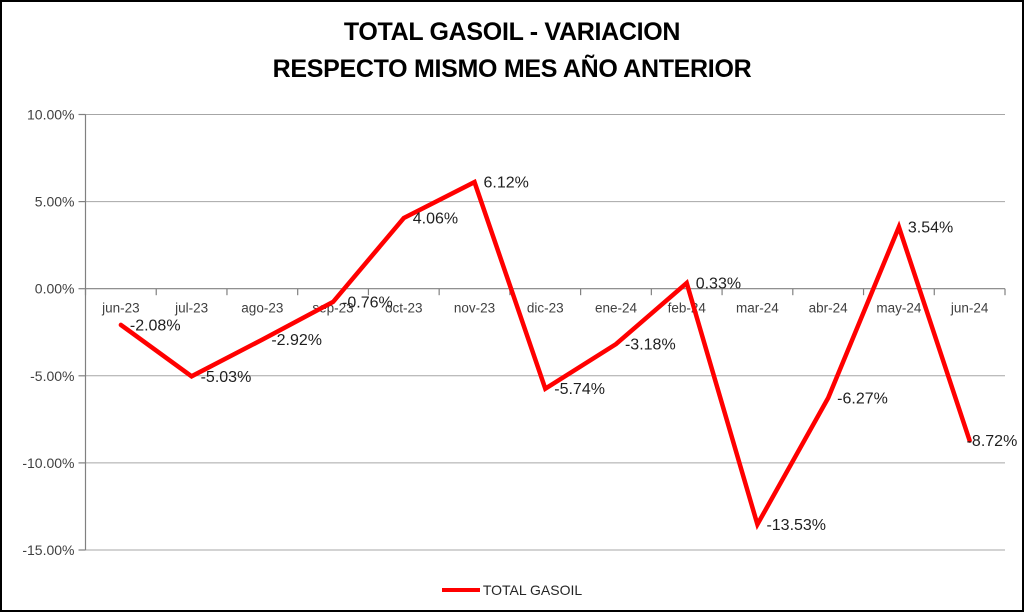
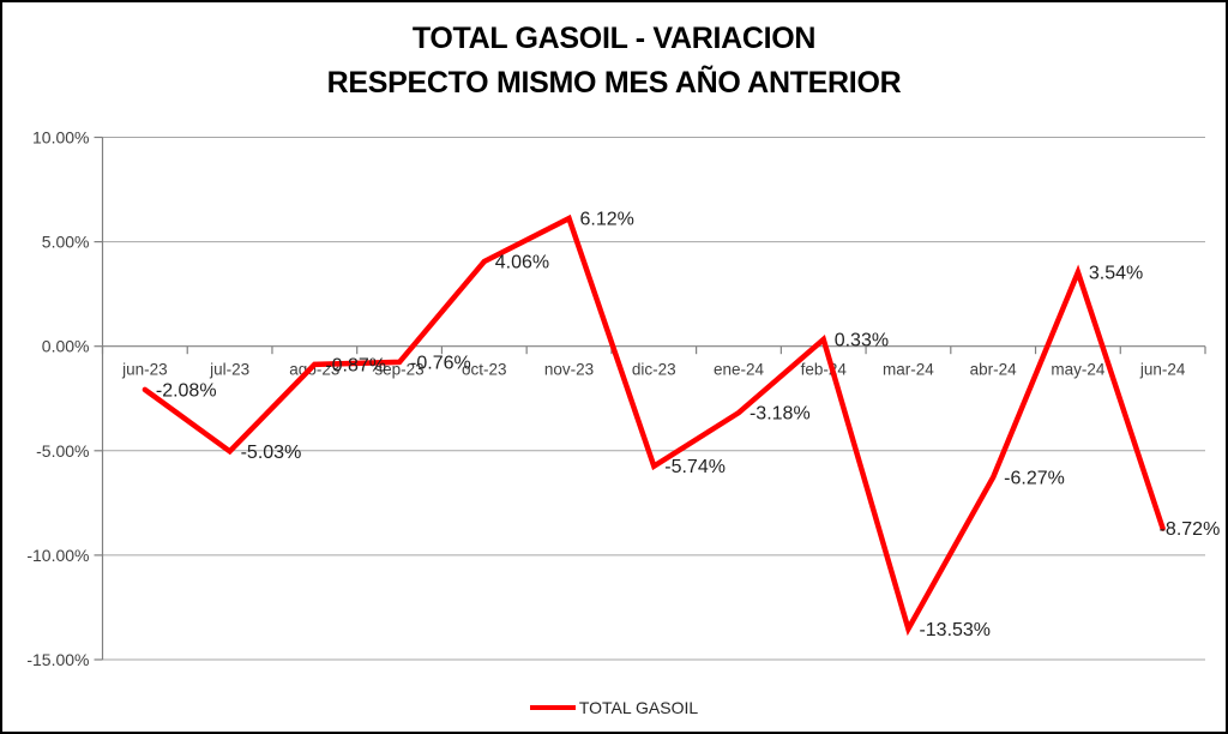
ago-23: -2.92% -> -0.87%
